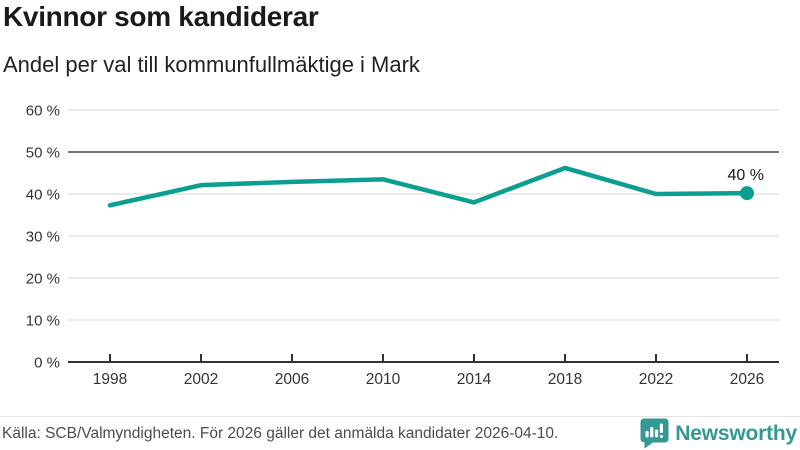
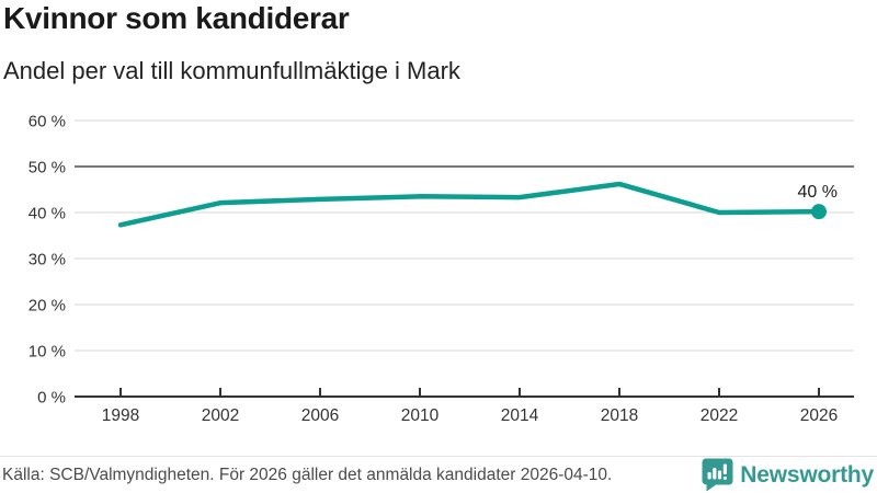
2014: 38% -> 43%
